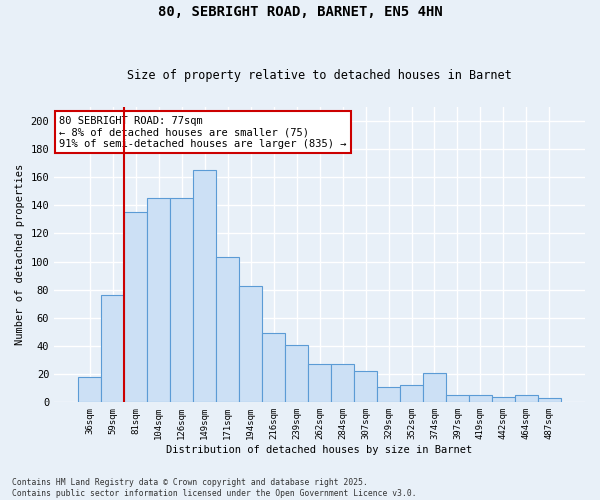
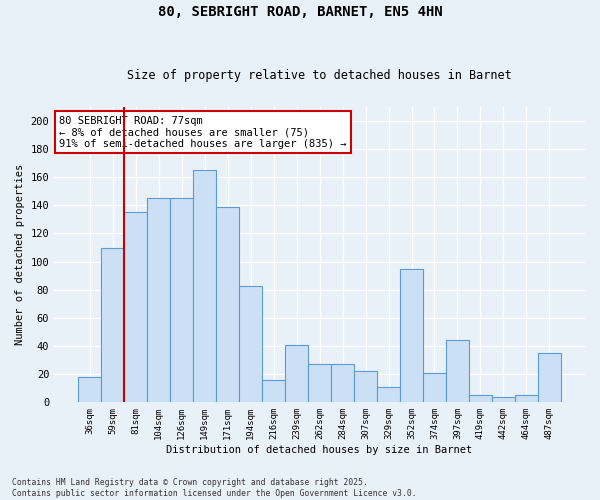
59sqm: 76 -> 110
171sqm: 103 -> 139
216sqm: 49 -> 16
352sqm: 12 -> 95
397sqm: 5 -> 44
487sqm: 3 -> 35
